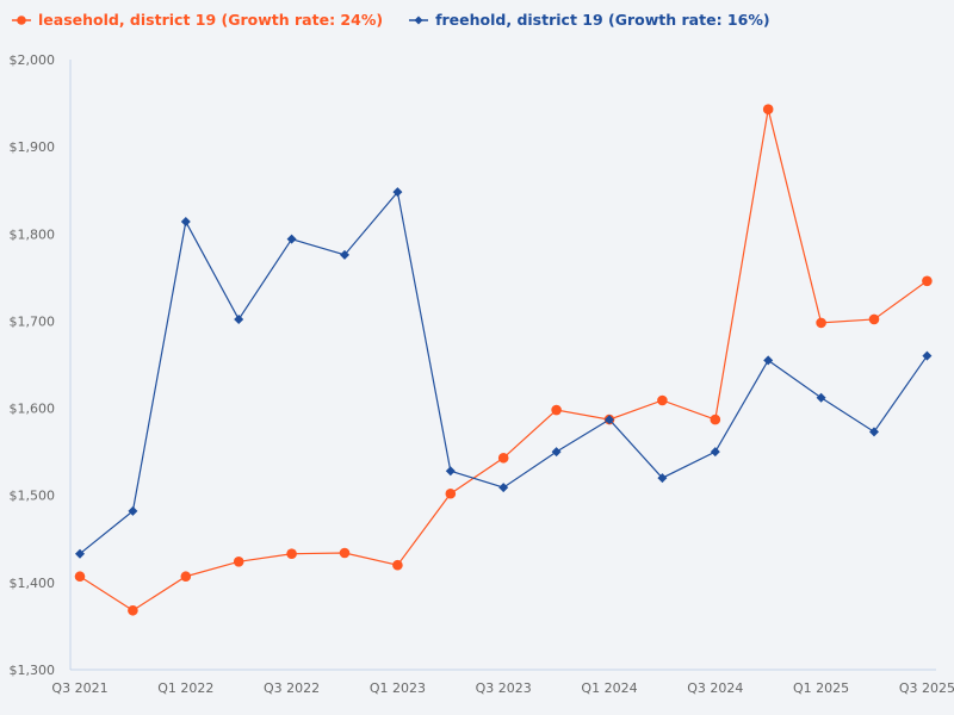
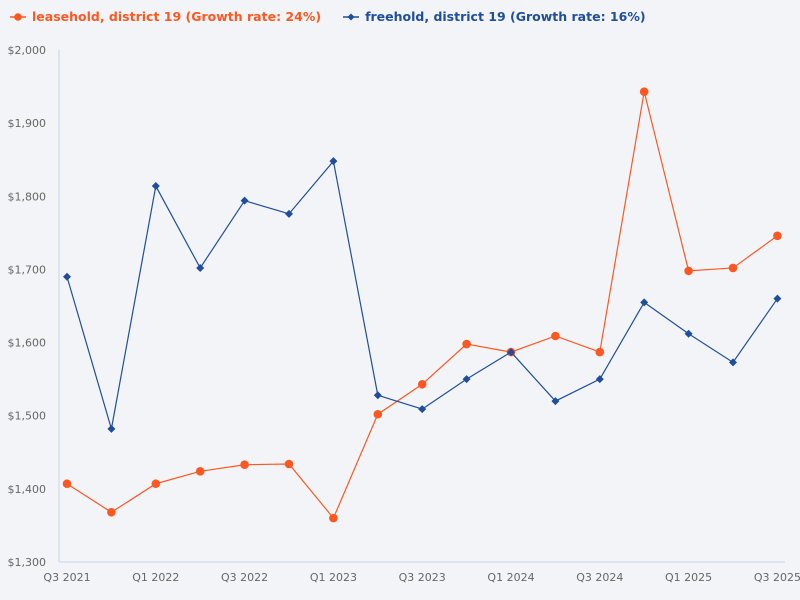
freehold, district 19 (Growth rate: 16%)/Q3 2021: $1430 -> $1690
leasehold, district 19 (Growth rate: 24%)/Q1 2023: $1420 -> $1360
